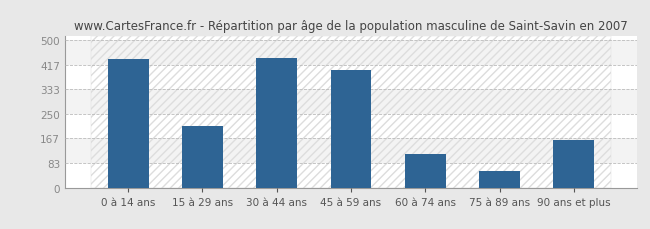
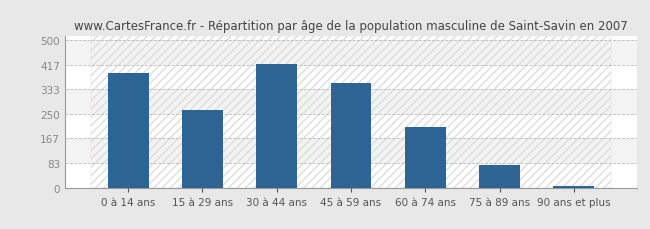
0 à 14 ans: 435 -> 390
15 à 29 ans: 210 -> 263
30 à 44 ans: 440 -> 420
45 à 59 ans: 400 -> 355
60 à 74 ans: 115 -> 205
75 à 89 ans: 55 -> 78
90 ans et plus: 160 -> 5
